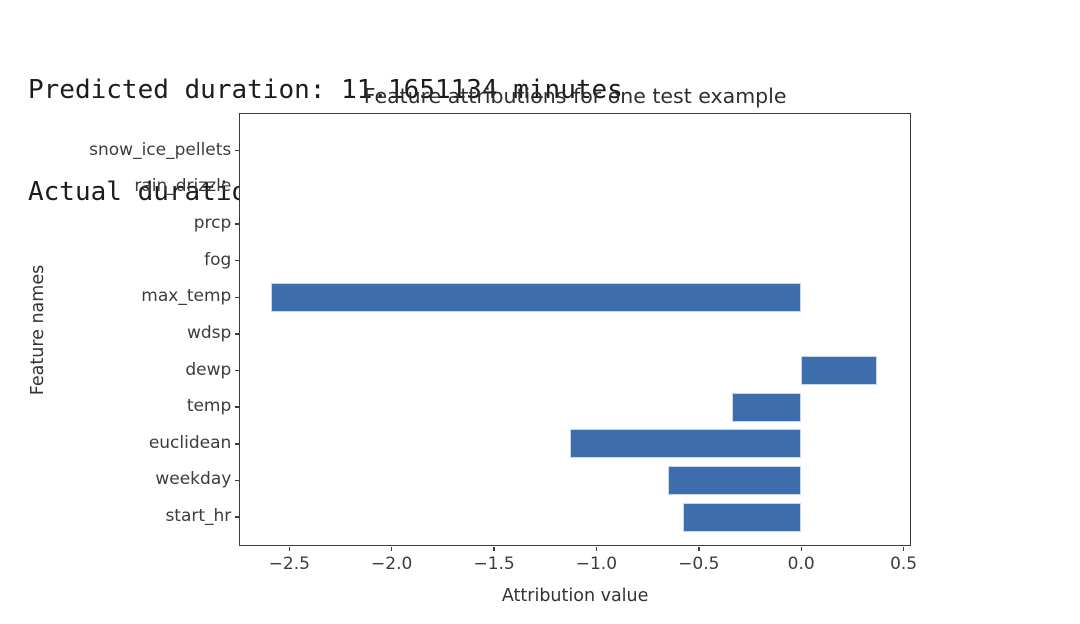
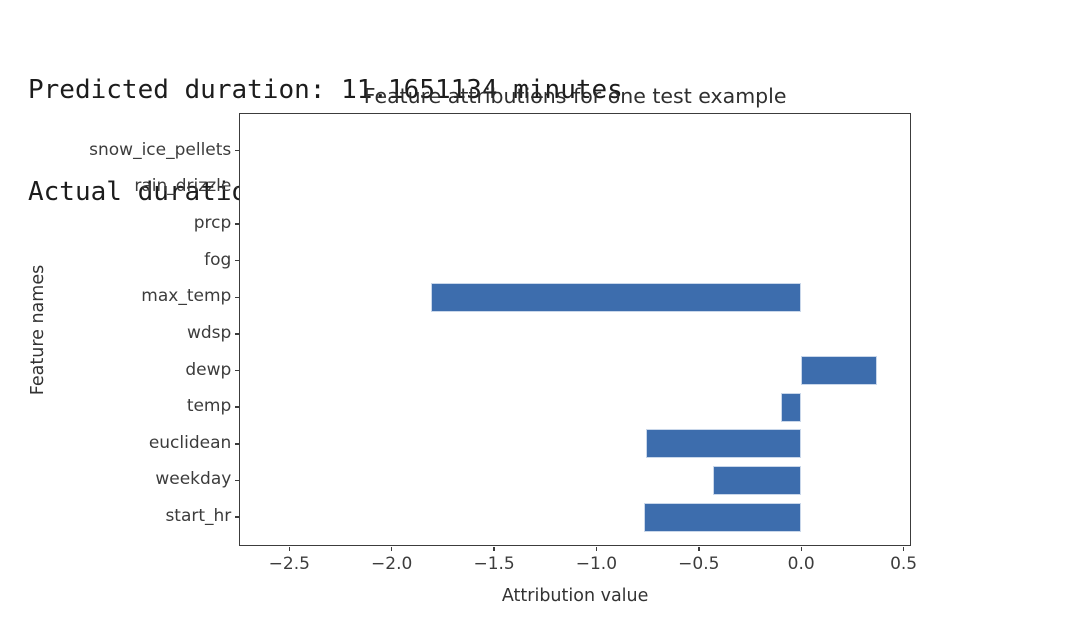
max_temp: -2.59 -> -1.81
temp: -0.34 -> -0.10
euclidean: -1.13 -> -0.76
weekday: -0.65 -> -0.43
start_hr: -0.58 -> -0.77
